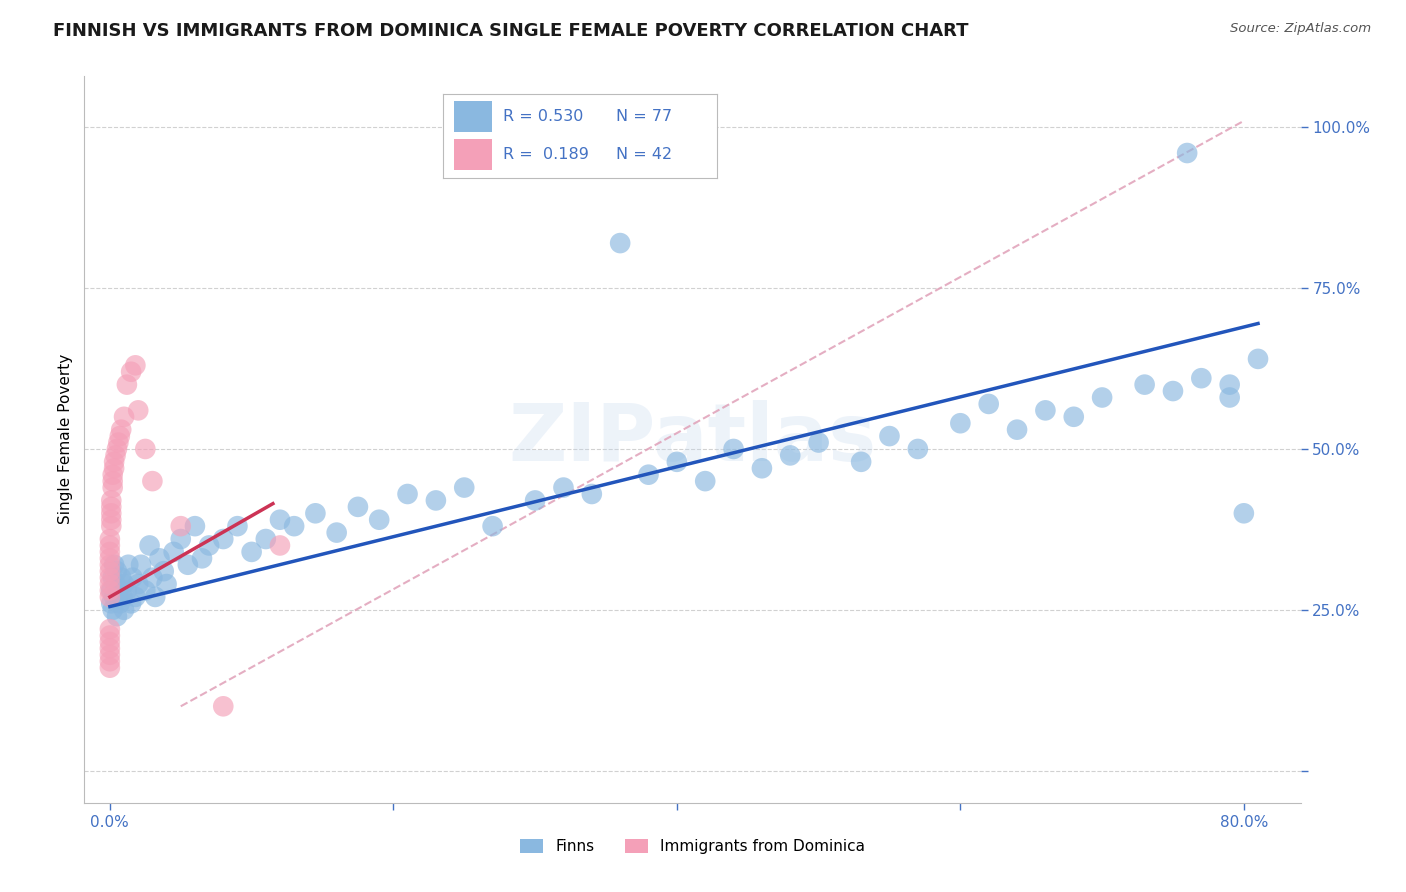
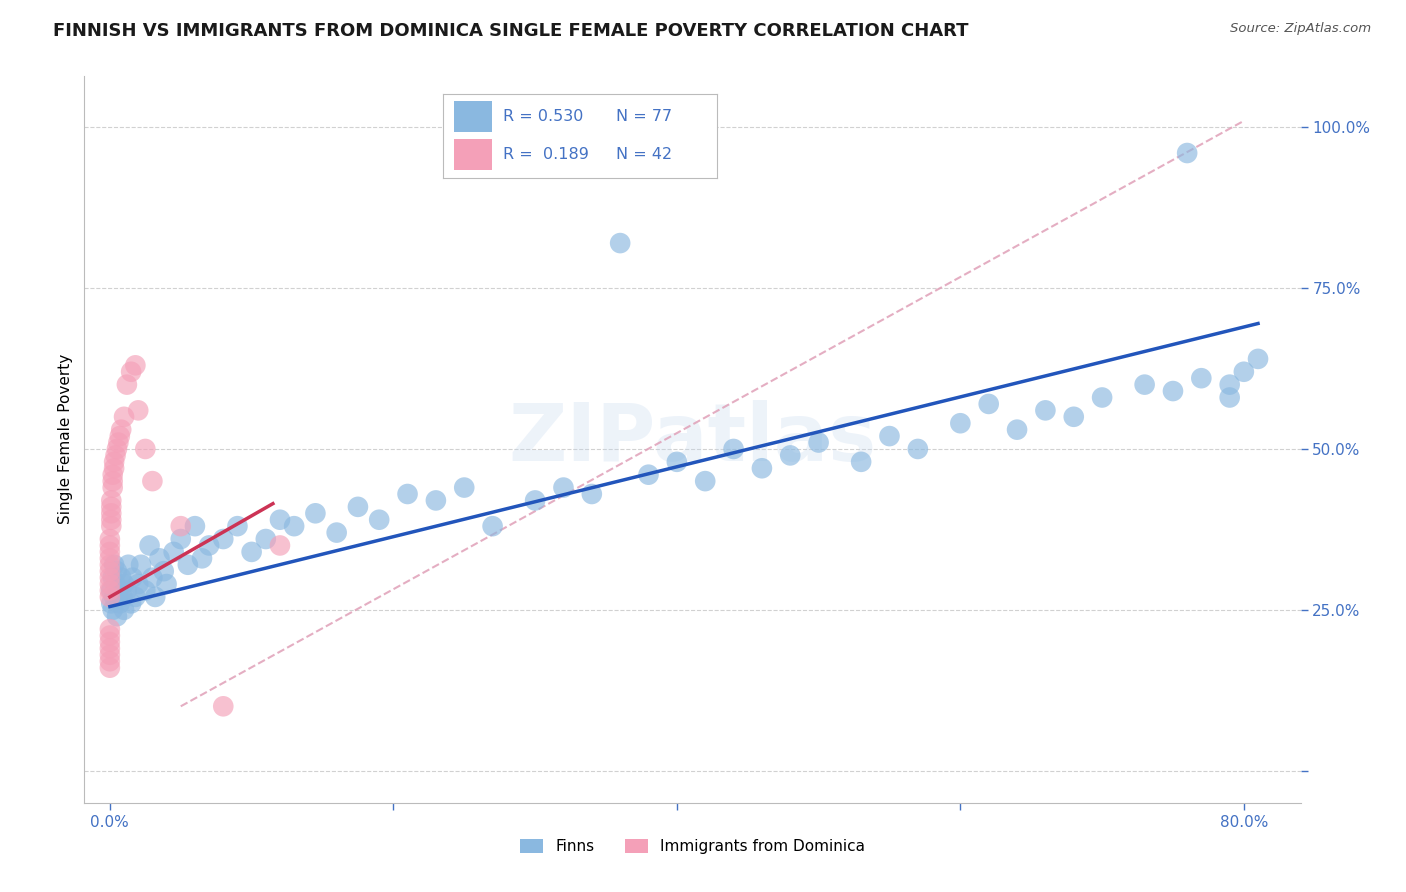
Finns/80.0%: 40% -> 62%
